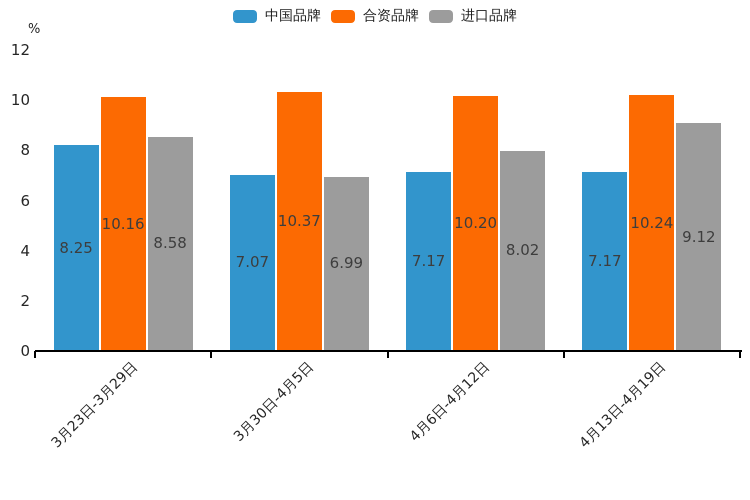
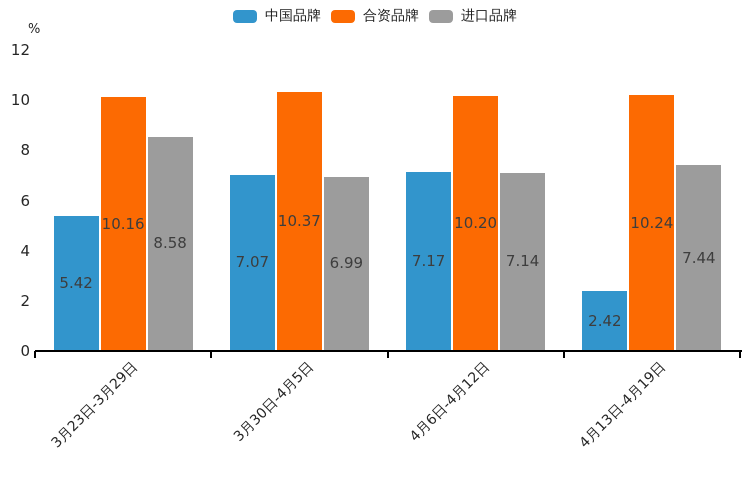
中国品牌/3月23日-3月29日: 8.25 -> 5.42
进口品牌/4月6日-4月12日: 8.02 -> 7.14
中国品牌/4月13日-4月19日: 7.17 -> 2.42
进口品牌/4月13日-4月19日: 9.12 -> 7.44
